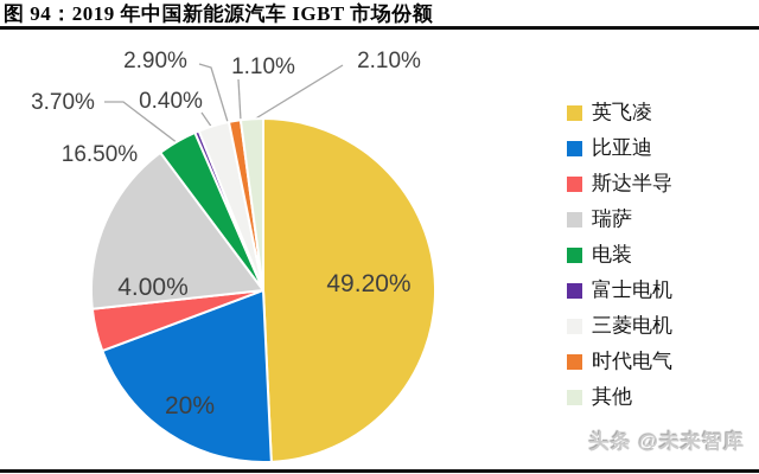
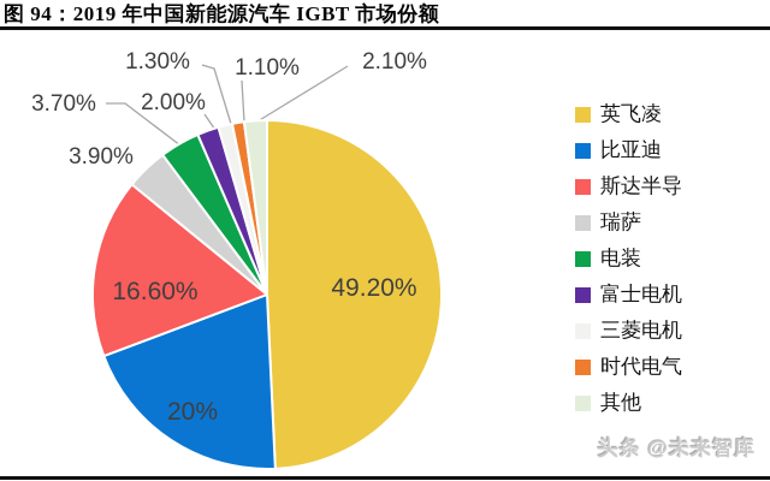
斯达半导: 4.00% -> 16.60%
瑞萨: 16.50% -> 3.90%
富士电机: 0.40% -> 2.00%
三菱电机: 2.90% -> 1.30%
